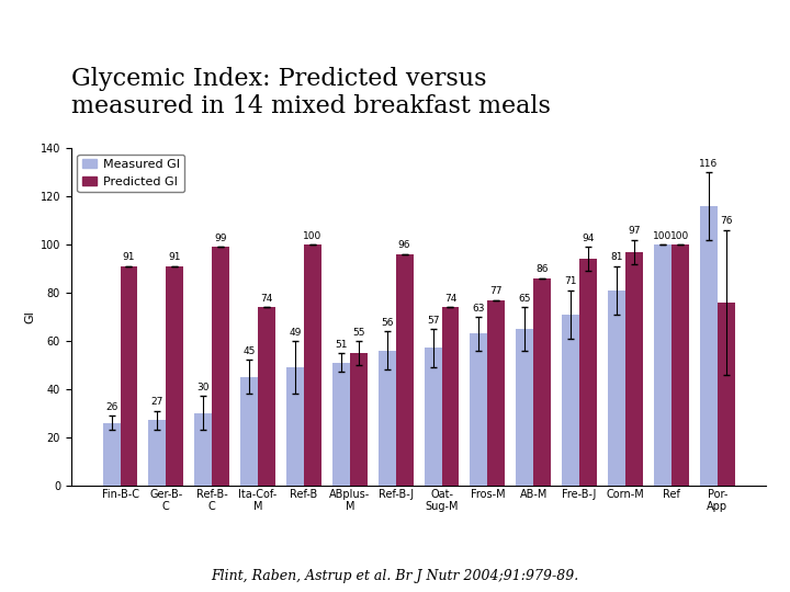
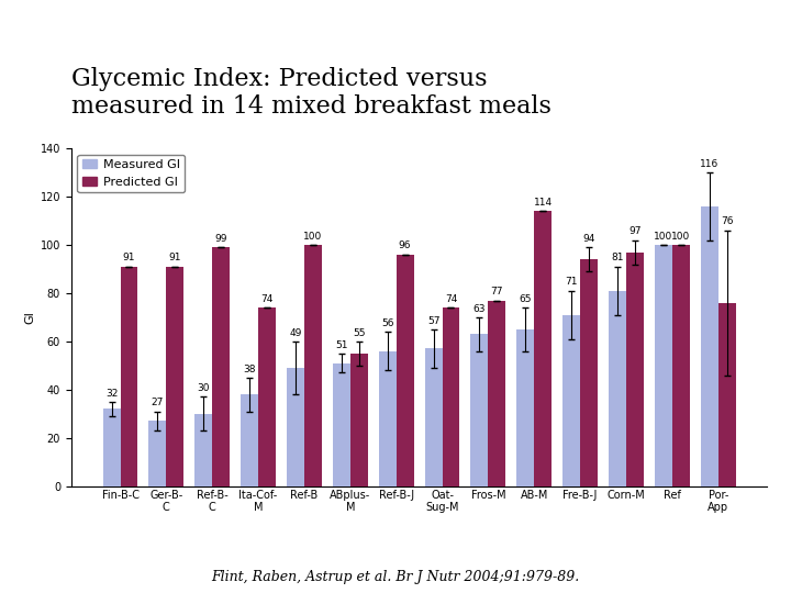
Measured GI/Fin-B-C: 26 -> 32
Measured GI/Ita-Cof- M: 45 -> 38
Predicted GI/AB-M: 86 -> 114
